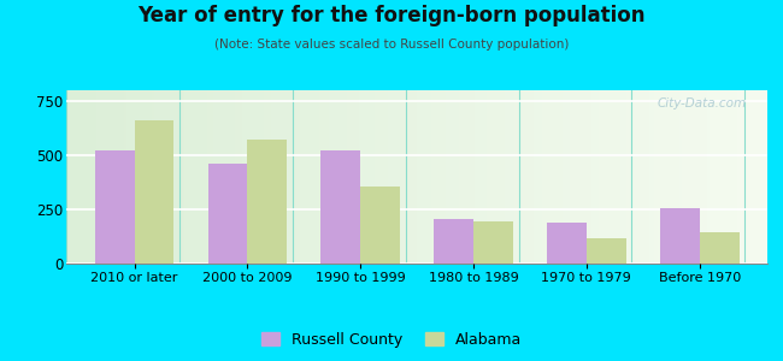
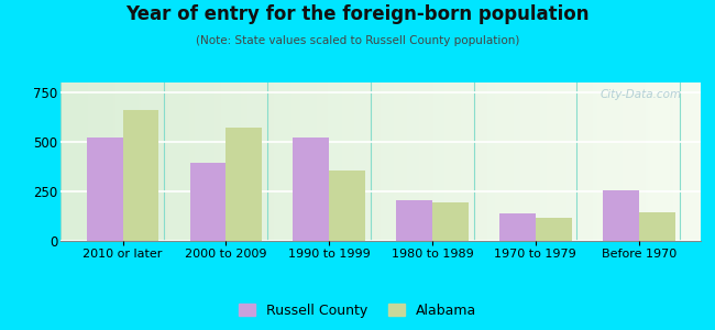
Russell County/2000 to 2009: 460 -> 400
Russell County/1970 to 1979: 190 -> 140
